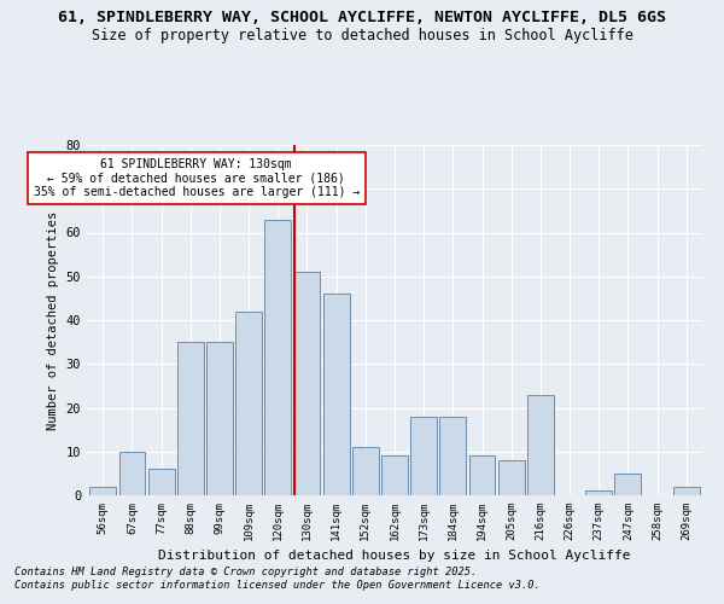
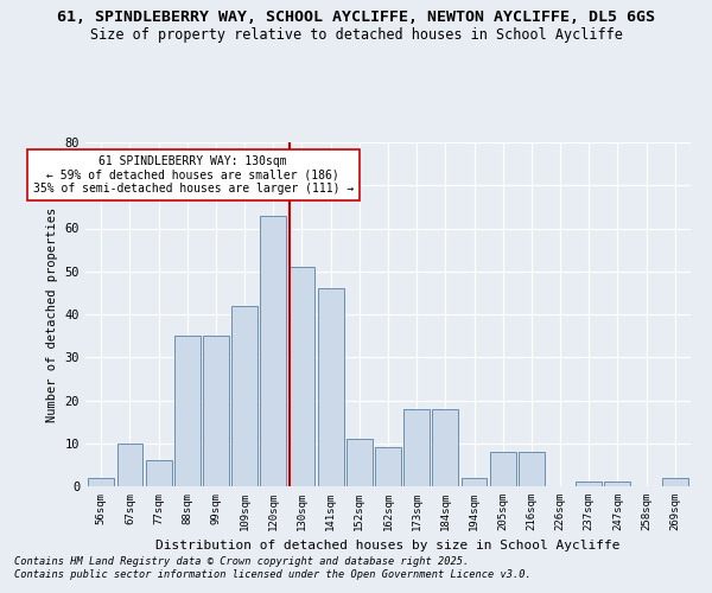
194sqm: 9 -> 2
216sqm: 23 -> 8
247sqm: 5 -> 1
